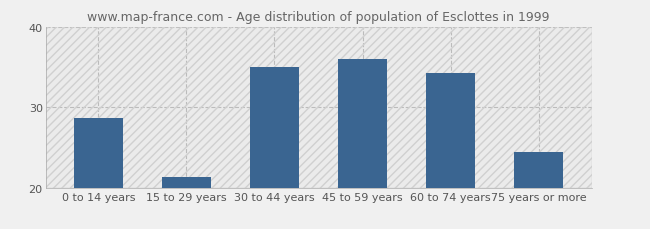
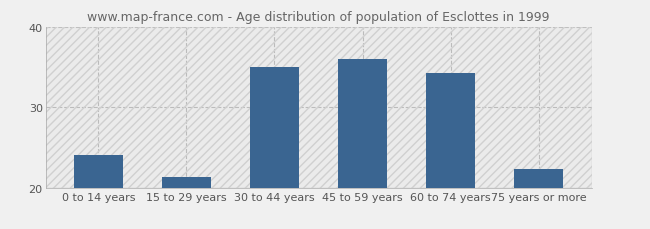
0 to 14 years: 28.6 -> 24.0
75 years or more: 24.4 -> 22.3
